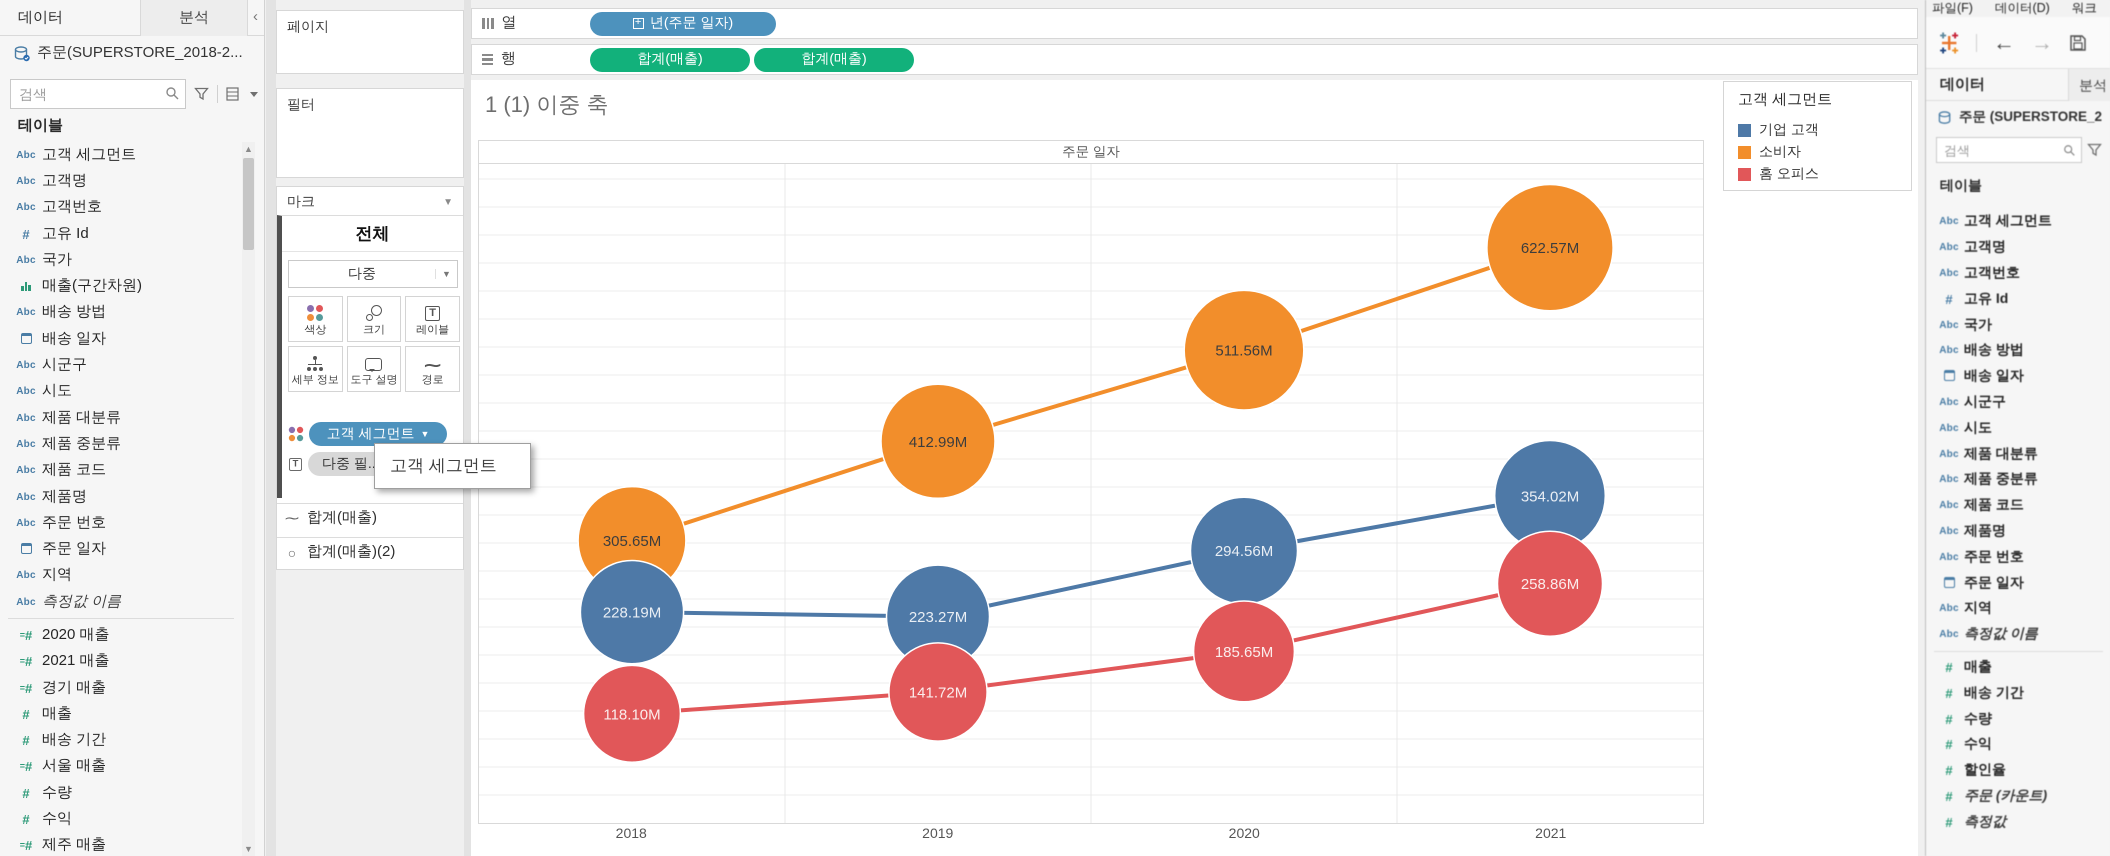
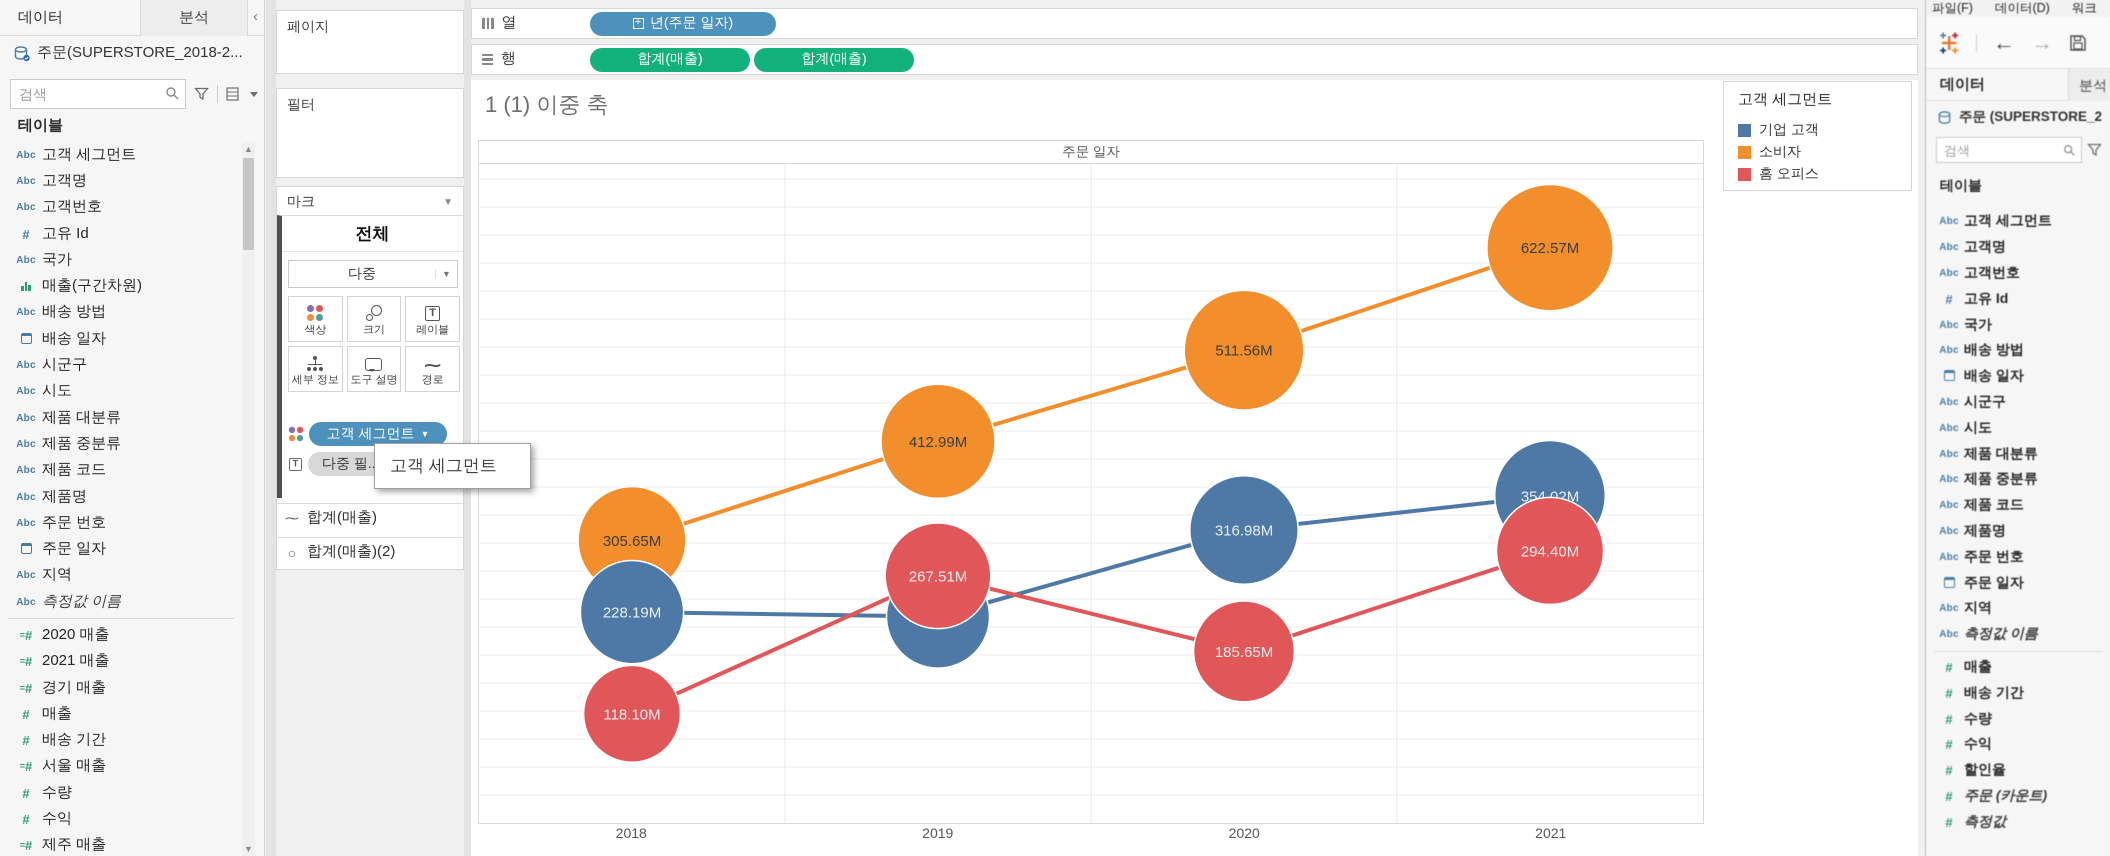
홈 오피스/2019: 141.72M -> 267.51M
기업 고객/2020: 294.56M -> 316.98M
홈 오피스/2021: 258.86M -> 294.40M
